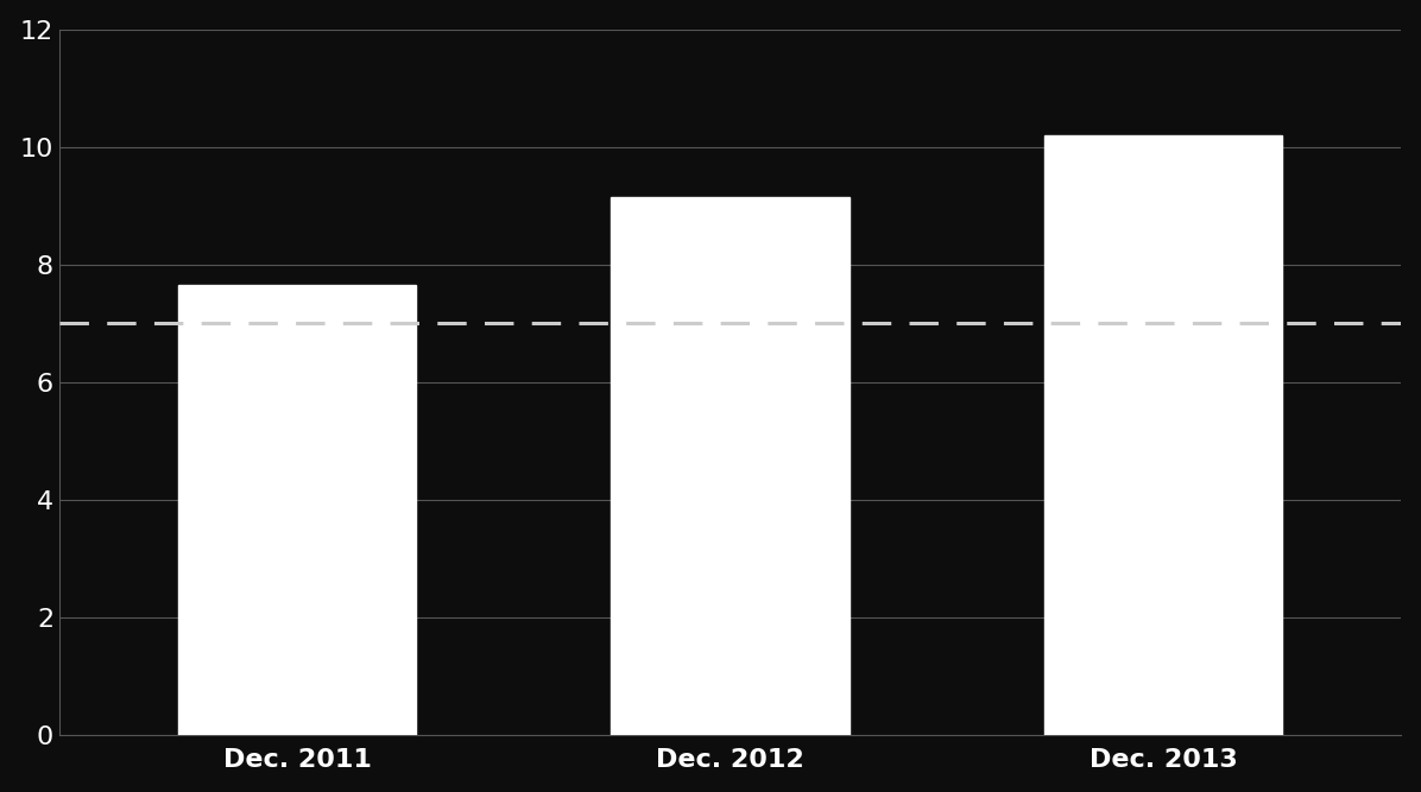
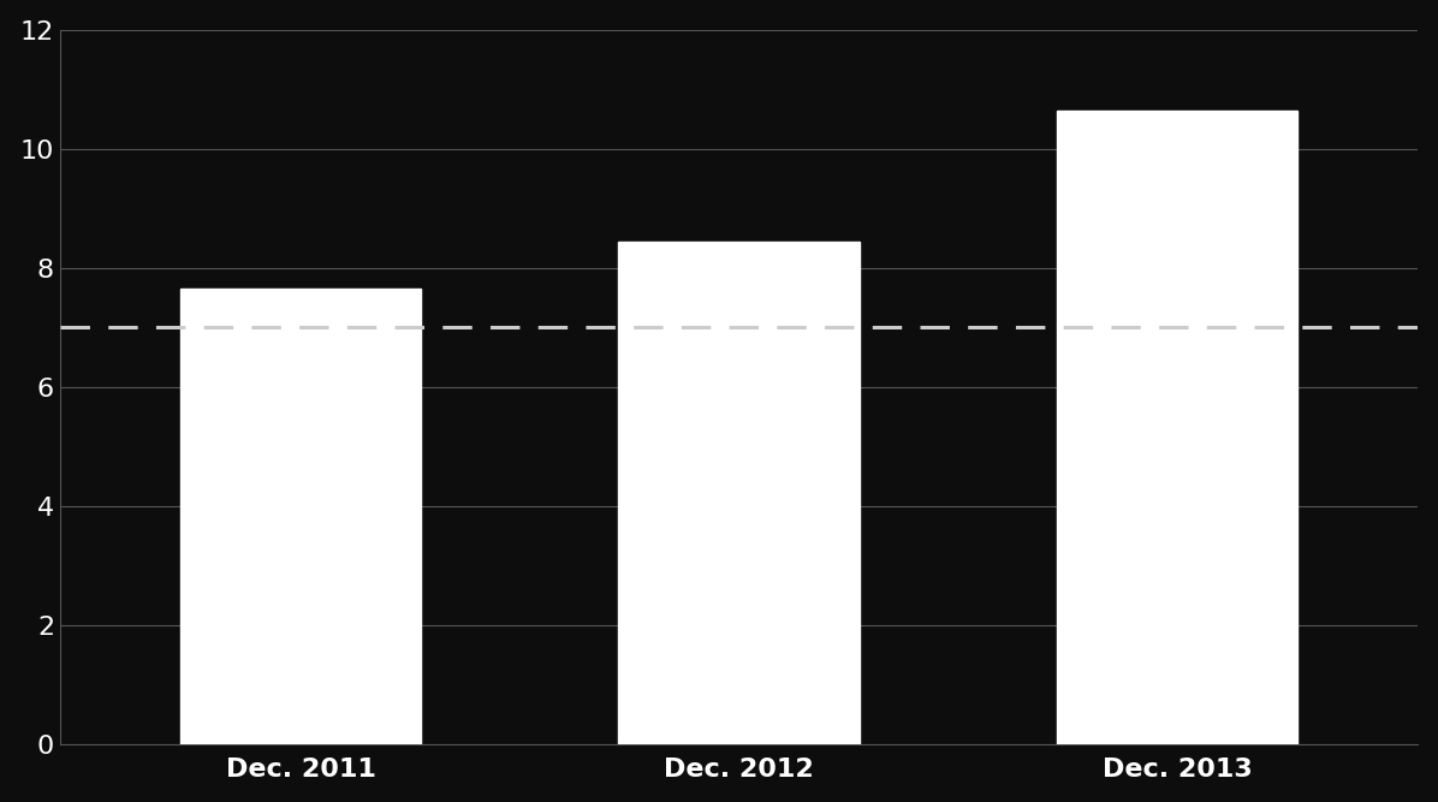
Dec. 2012: 9.15 -> 8.45
Dec. 2013: 10.20 -> 10.65
